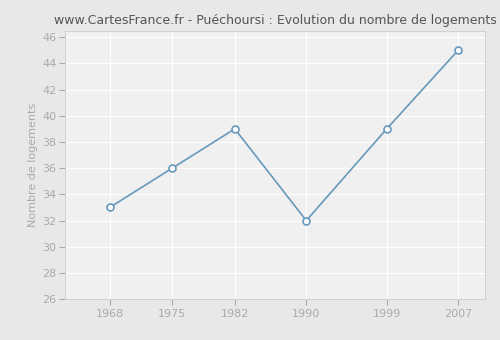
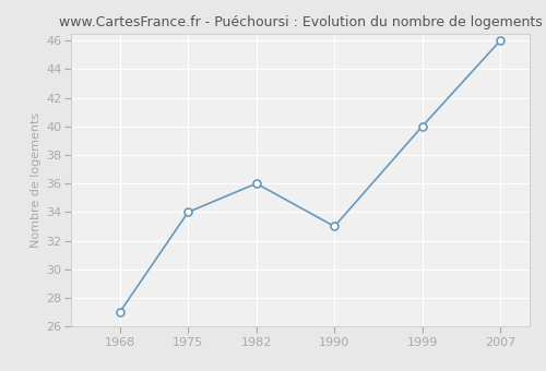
1968: 33 -> 27
1975: 36 -> 34
1982: 39 -> 36
1990: 32 -> 33
1999: 39 -> 40
2007: 45 -> 46
